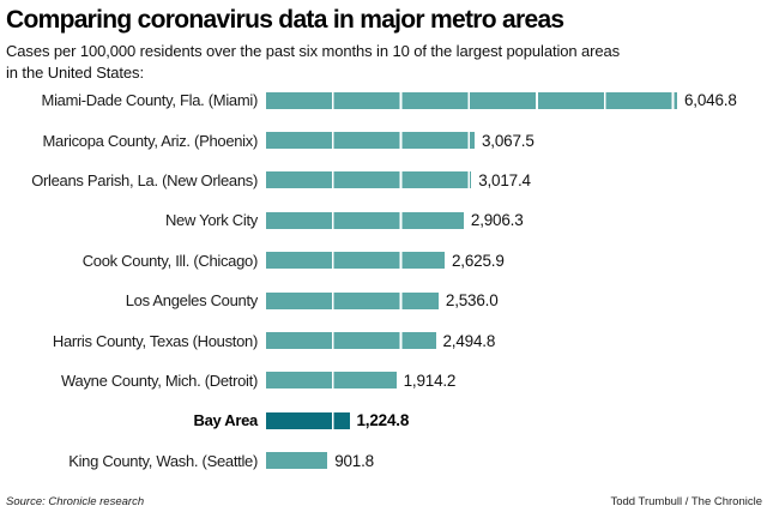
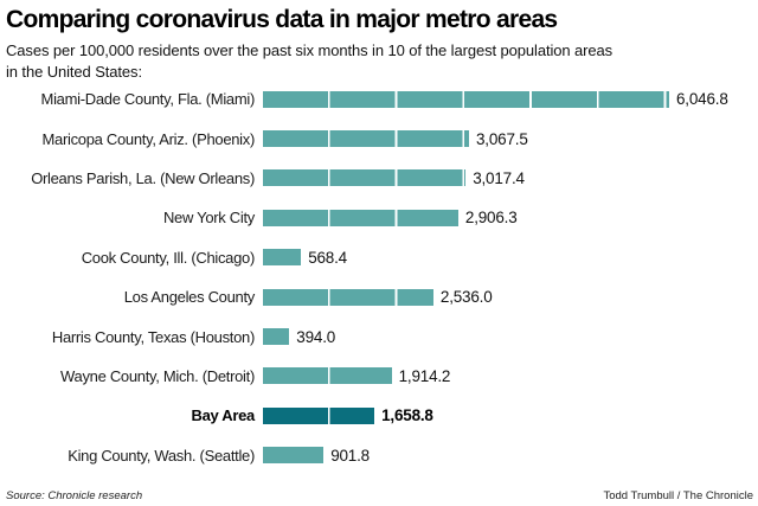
Cook County, Ill. (Chicago): 2,625.9 -> 568.4
Harris County, Texas (Houston): 2,494.8 -> 394.0
Bay Area: 1,224.8 -> 1,658.8
